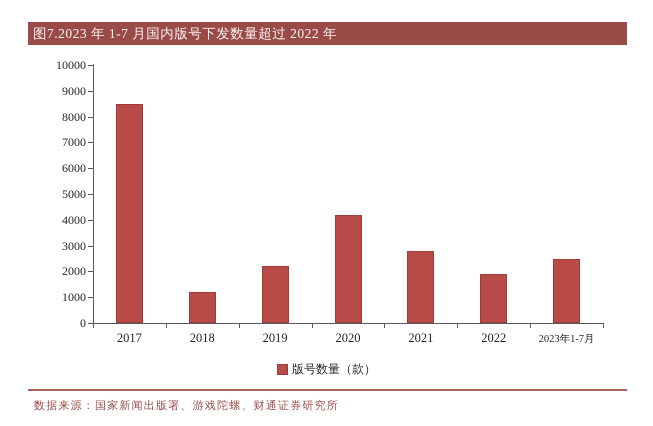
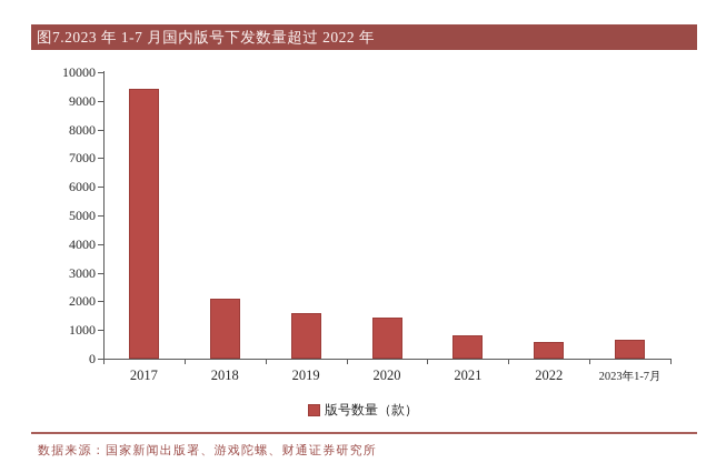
2017: 8500 -> 9400
2018: 1200 -> 2100
2019: 2200 -> 1600
2020: 4200 -> 1400
2021: 2800 -> 800
2022: 1900 -> 600
2023年1-7月: 2500 -> 600
